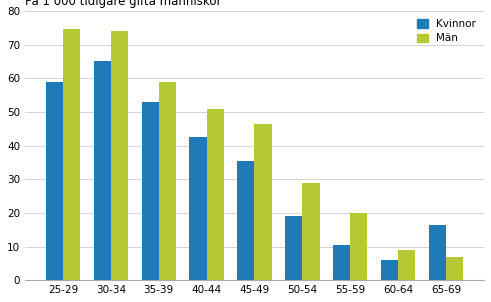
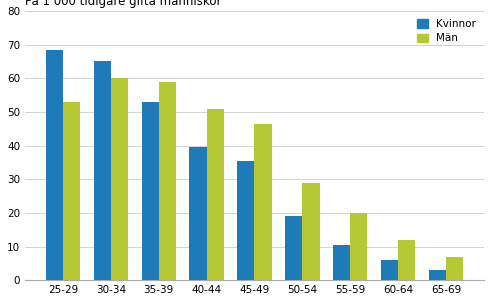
Kvinnor/25-29: 59.0 -> 68.5
Män/25-29: 74.5 -> 53.0
Män/30-34: 74.0 -> 60.0
Kvinnor/40-44: 42.5 -> 39.5
Män/60-64: 9.0 -> 12.0
Kvinnor/65-69: 16.5 -> 3.0
